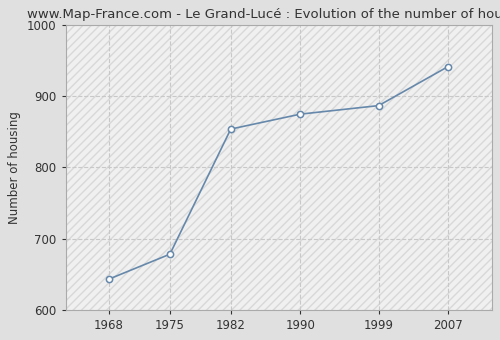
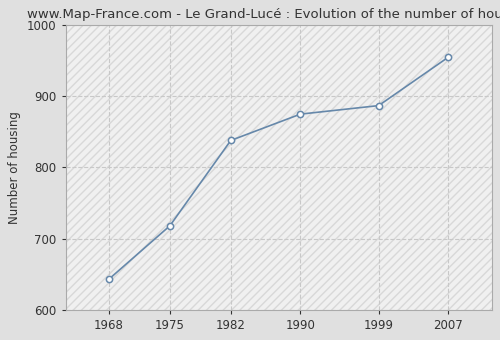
1975: 678 -> 718
1982: 854 -> 838
2007: 942 -> 955
